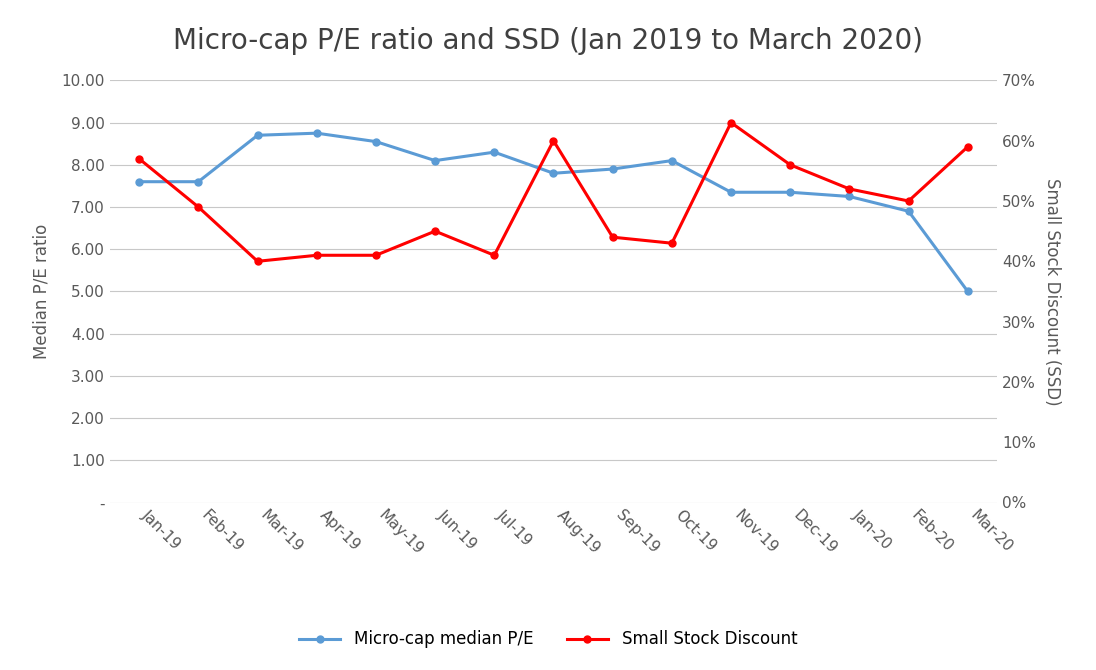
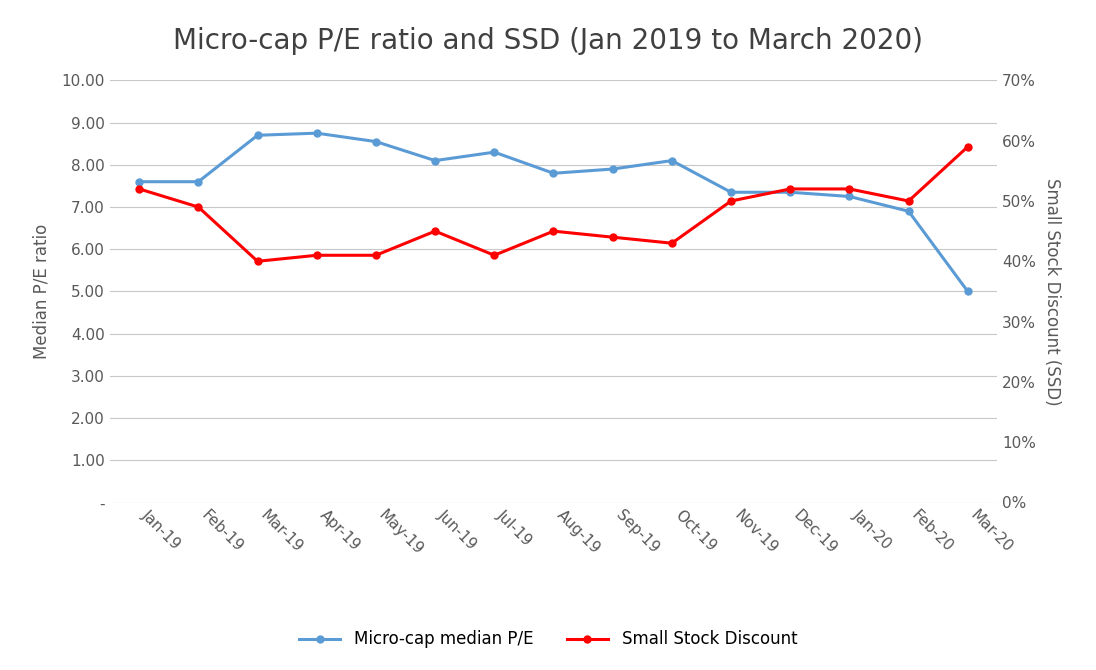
Small Stock Discount/Jan-19: 57% -> 52%
Small Stock Discount/Aug-19: 60% -> 45%
Small Stock Discount/Nov-19: 63% -> 50%
Small Stock Discount/Dec-19: 56% -> 52%
